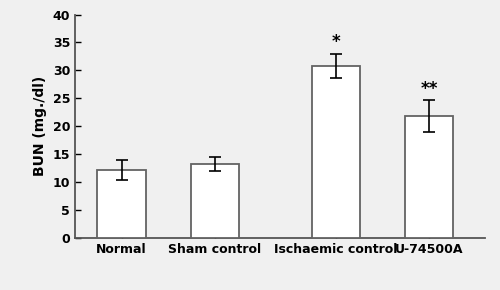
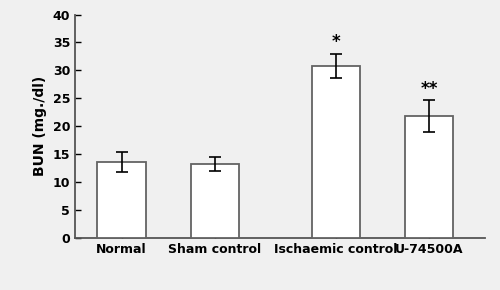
Normal: 12.2 -> 13.5
